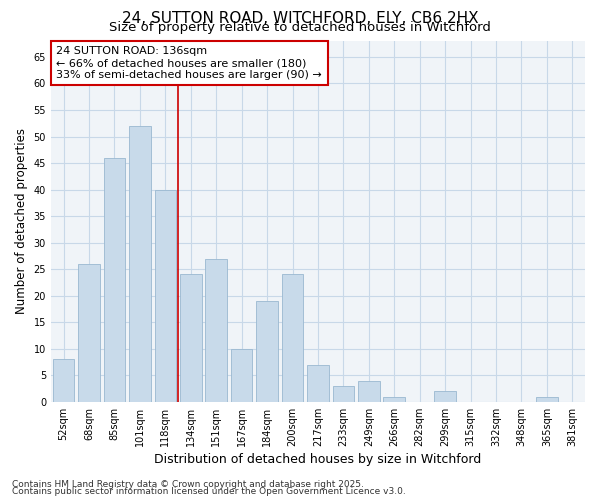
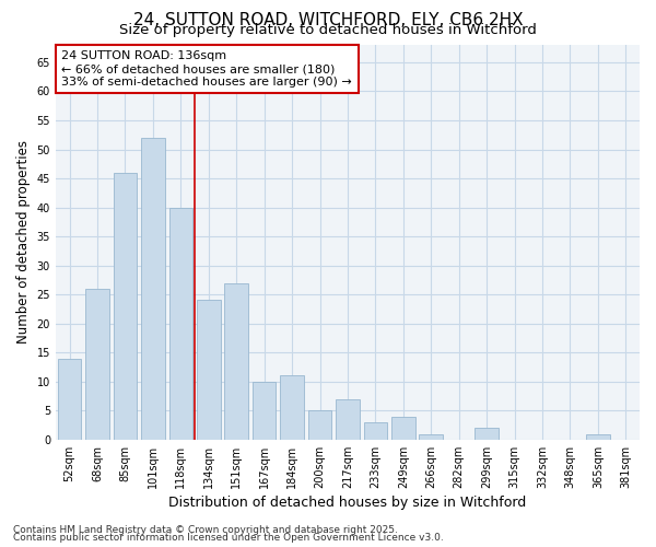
52sqm: 8 -> 14
184sqm: 19 -> 11
200sqm: 24 -> 5
